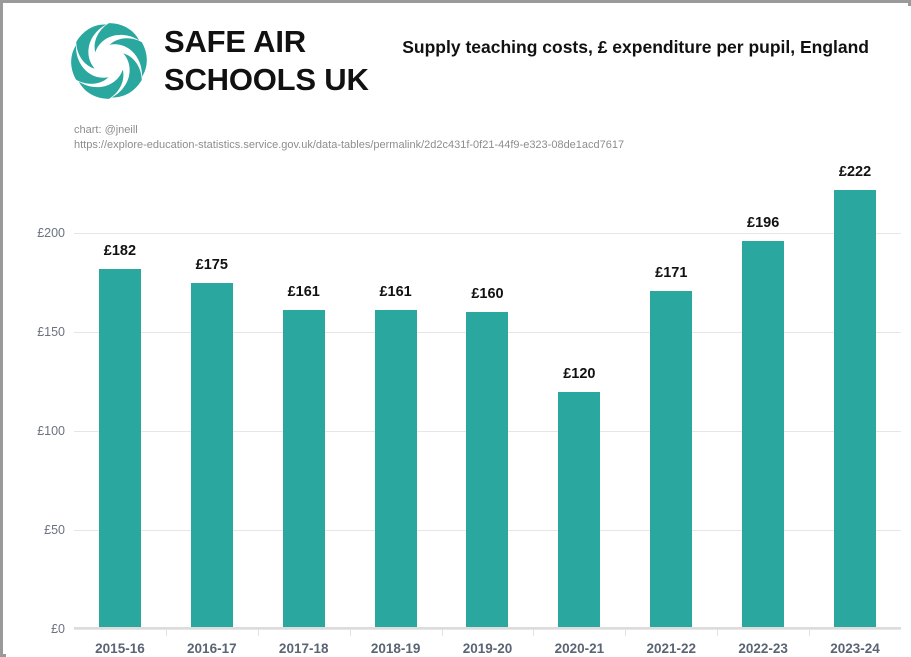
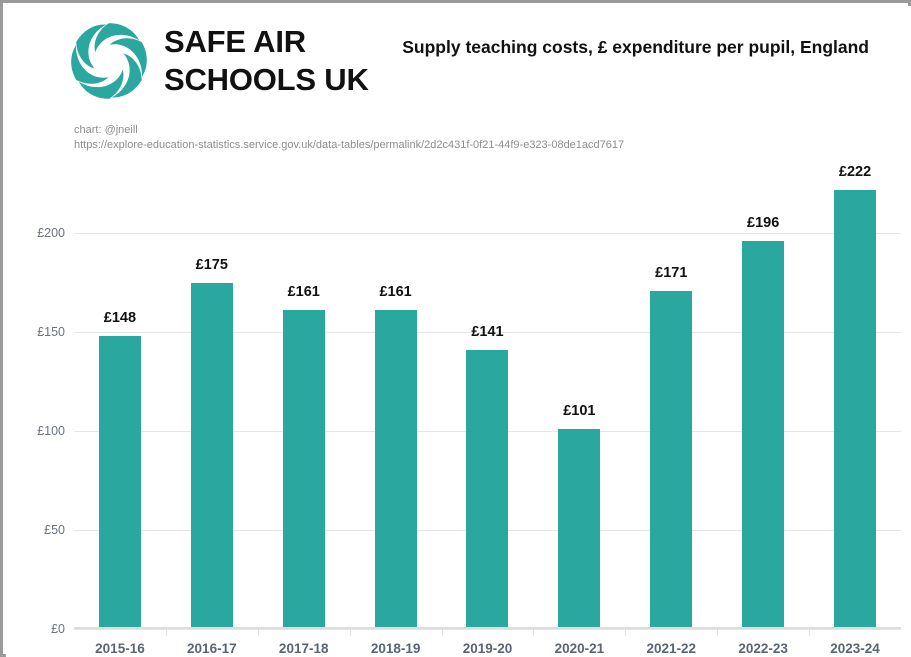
2015-16: £182 -> £148
2019-20: £160 -> £141
2020-21: £120 -> £101
